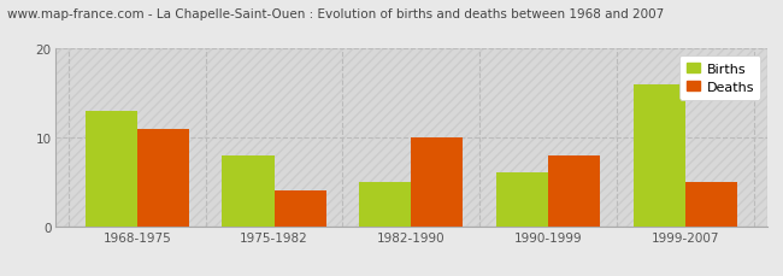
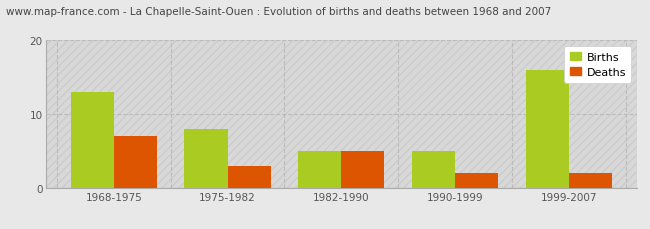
Deaths/1968-1975: 11 -> 7
Deaths/1975-1982: 4 -> 3
Deaths/1982-1990: 10 -> 5
Births/1990-1999: 6 -> 5
Deaths/1990-1999: 8 -> 2
Deaths/1999-2007: 5 -> 2
